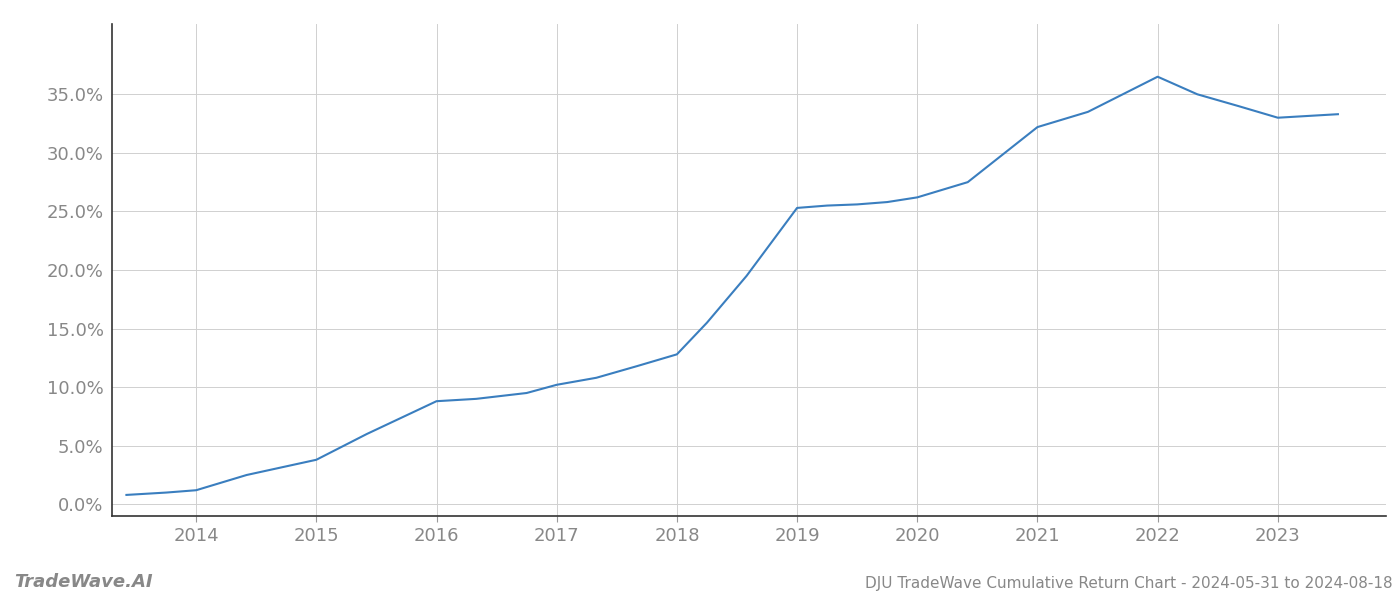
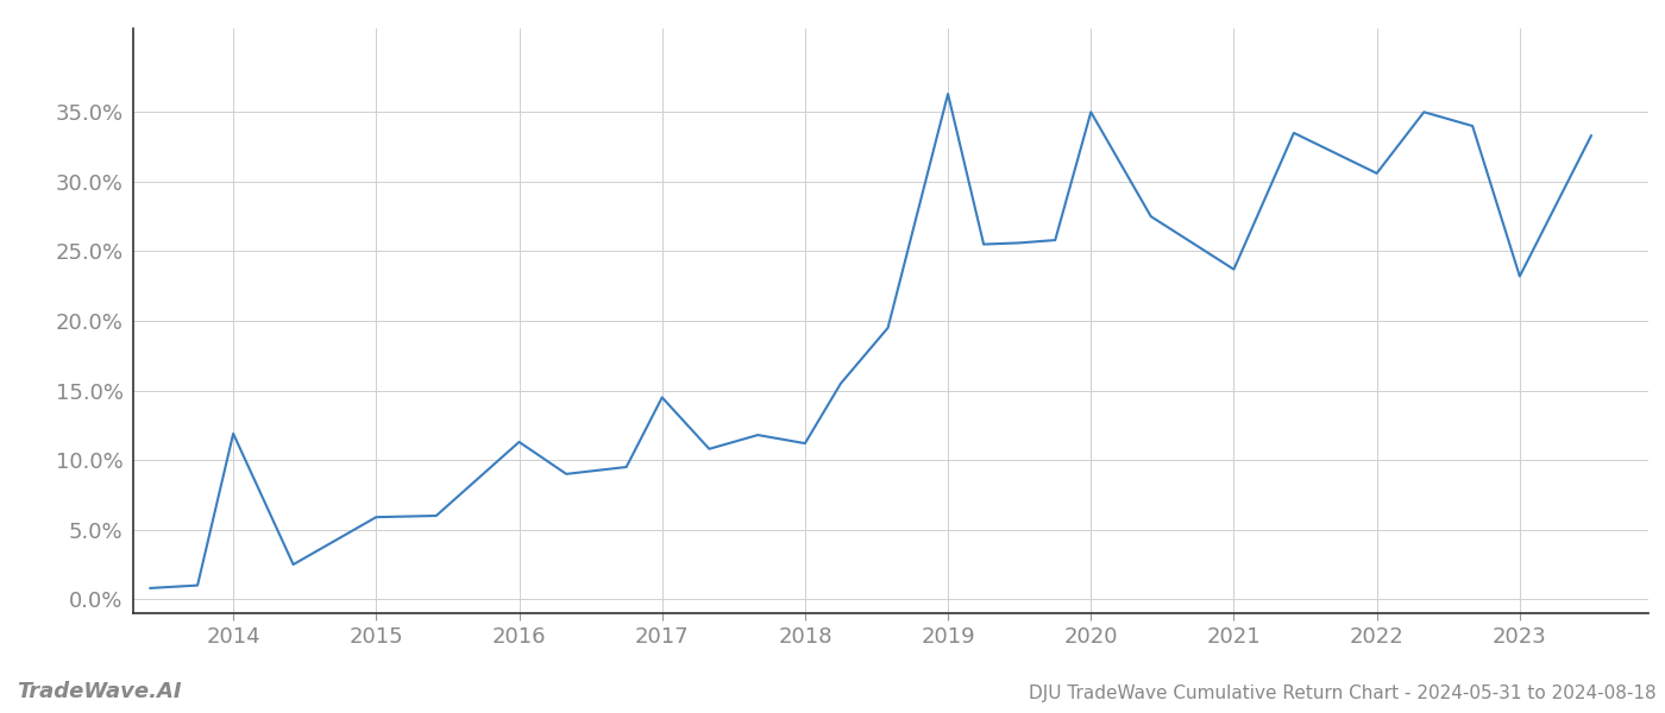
2014: 1.2% -> 11.9%
2015: 3.8% -> 5.9%
2016: 8.8% -> 11.3%
2017: 10.2% -> 14.5%
2018: 12.8% -> 11.2%
2019: 25.3% -> 36.3%
2020: 26.2% -> 35.0%
2021: 32.2% -> 23.7%
2022: 36.5% -> 30.6%
2023: 33.0% -> 23.2%
